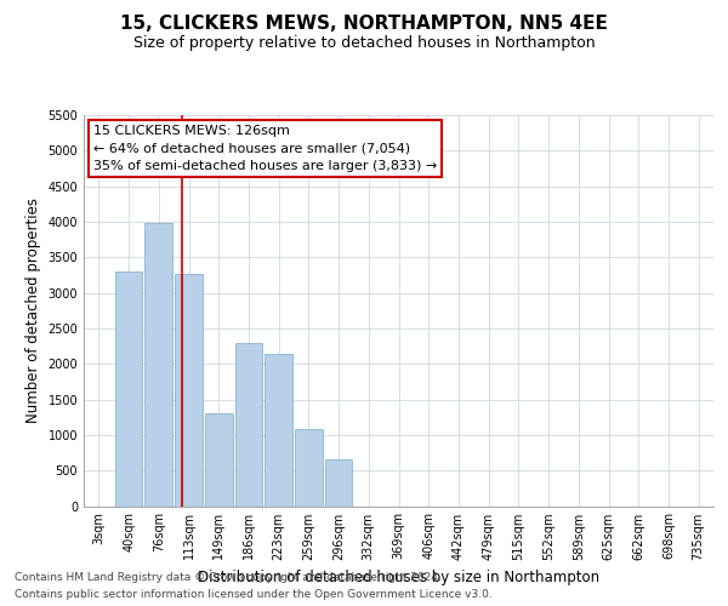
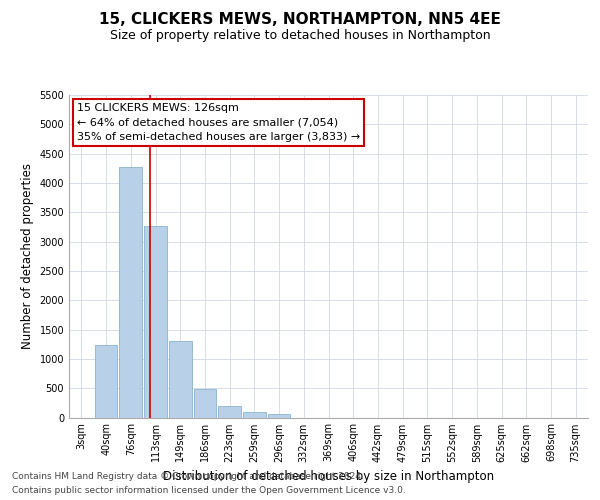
40sqm: 3300 -> 1230
76sqm: 3980 -> 4270
186sqm: 2300 -> 490
223sqm: 2140 -> 200
259sqm: 1080 -> 100
296sqm: 660 -> 60
